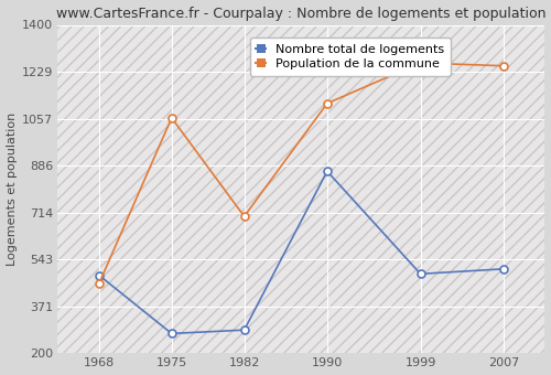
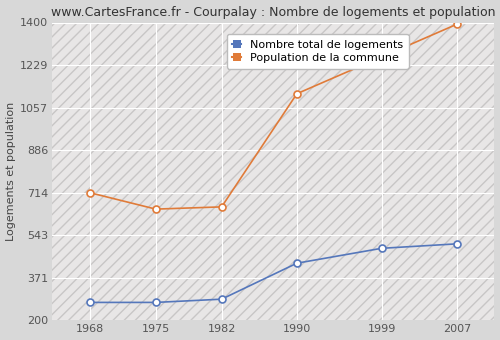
Nombre total de logements/1968: 485 -> 272
Population de la commune/1968: 455 -> 714
Population de la commune/1975: 1060 -> 648
Population de la commune/1982: 700 -> 657
Nombre total de logements/1990: 865 -> 430
Population de la commune/2007: 1250 -> 1393
